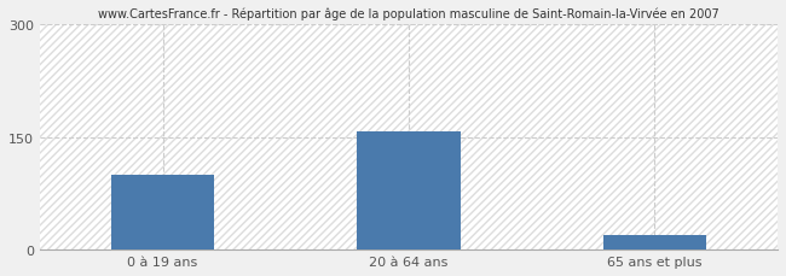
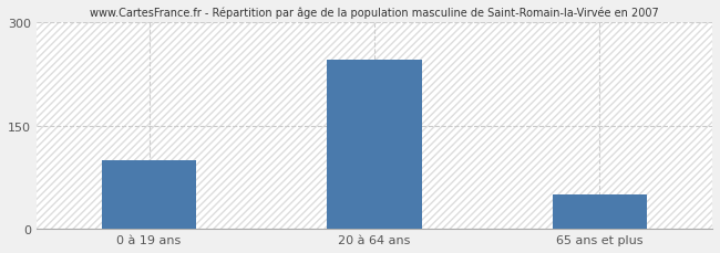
20 à 64 ans: 158 -> 245
65 ans et plus: 20 -> 50
